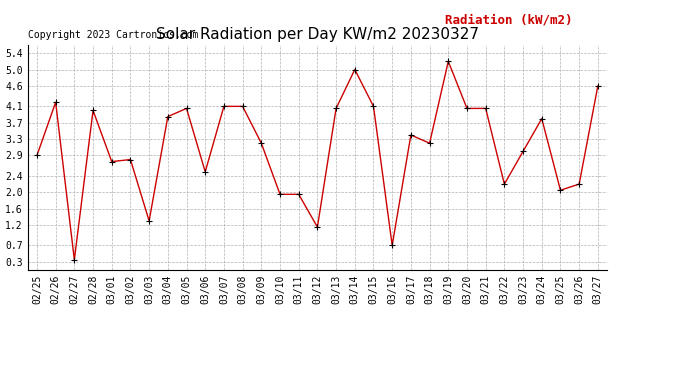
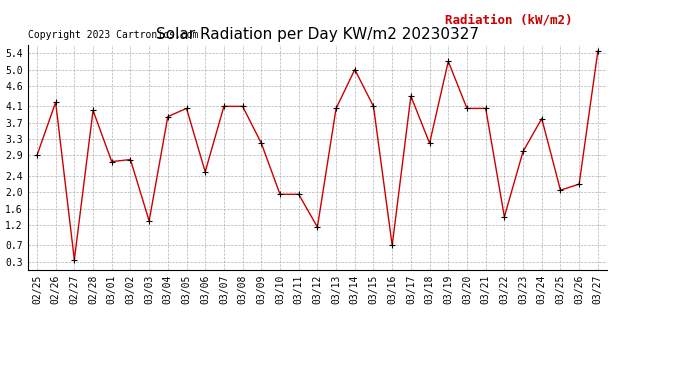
03/17: 3.40 -> 4.35
03/22: 2.20 -> 1.40
03/27: 4.60 -> 5.45
